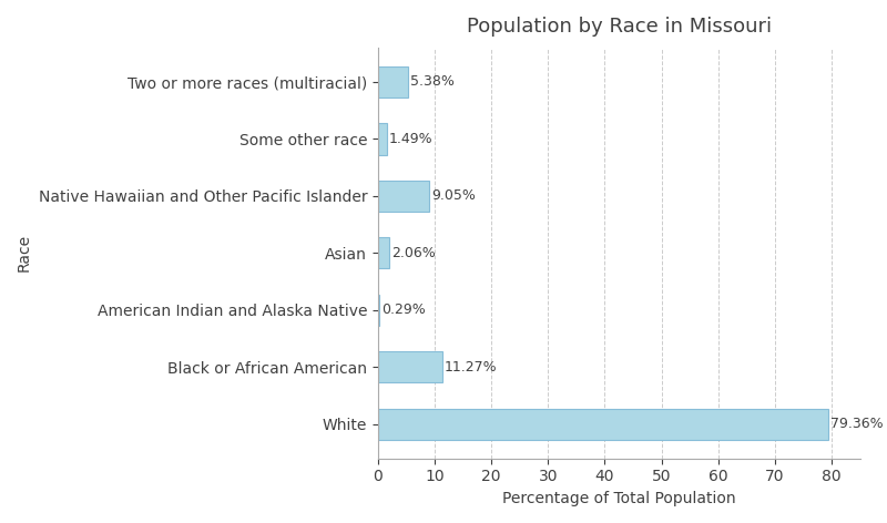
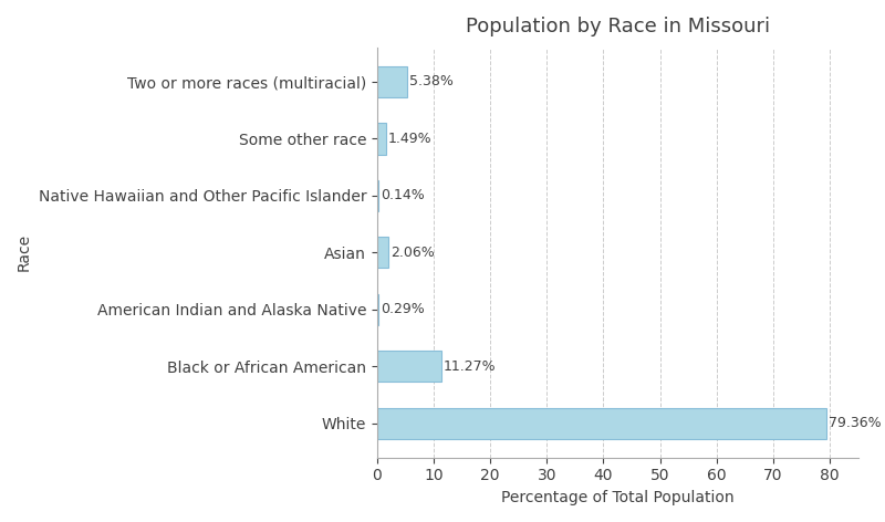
Native Hawaiian and Other Pacific Islander: 9.05% -> 0.14%
